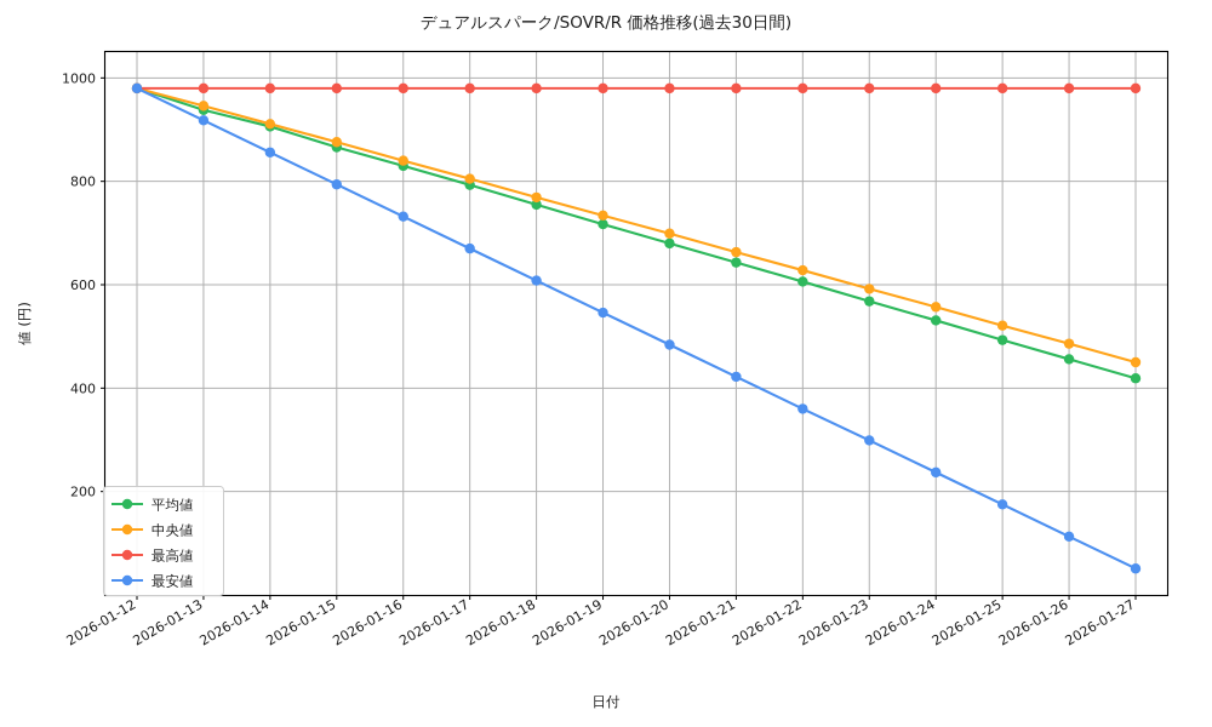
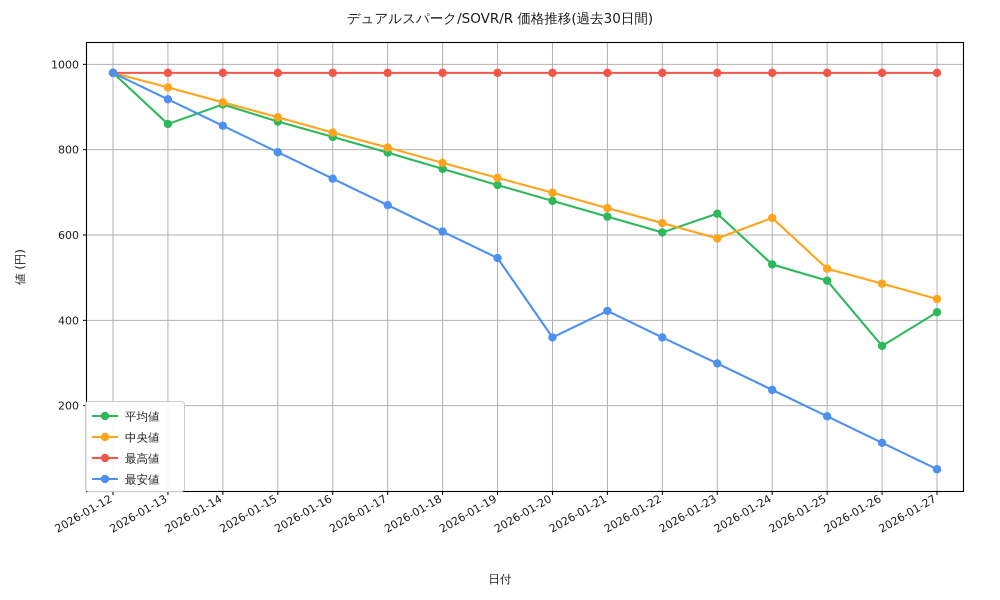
平均値/2026-01-13: 940 -> 860
最安値/2026-01-20: 480 -> 360
平均値/2026-01-23: 570 -> 650
中央値/2026-01-24: 560 -> 640
平均値/2026-01-26: 460 -> 340
